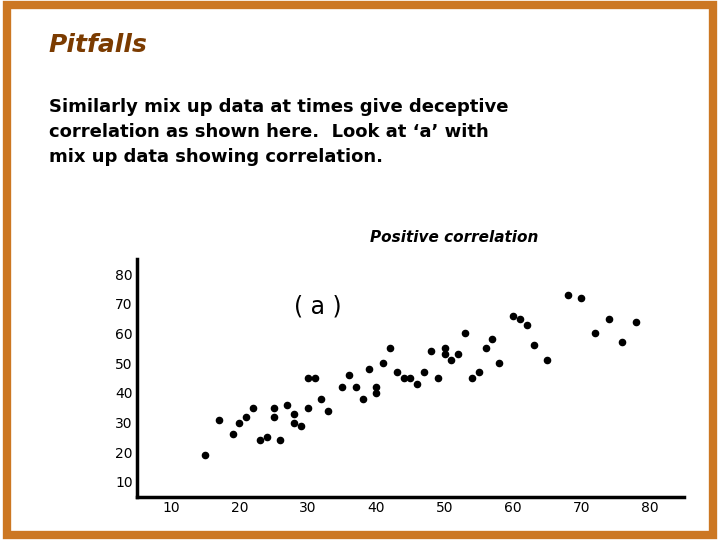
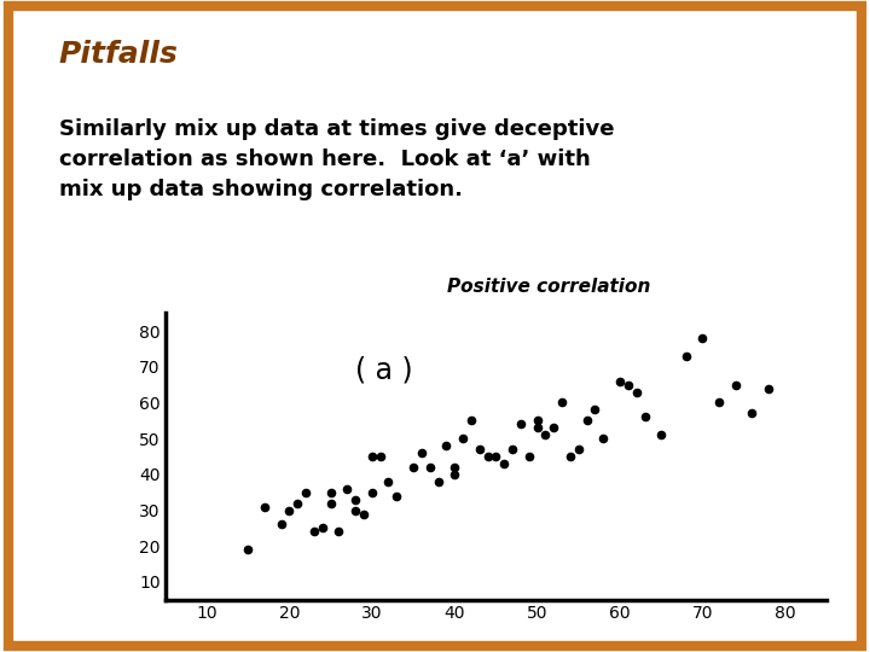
70: 72 -> 78
